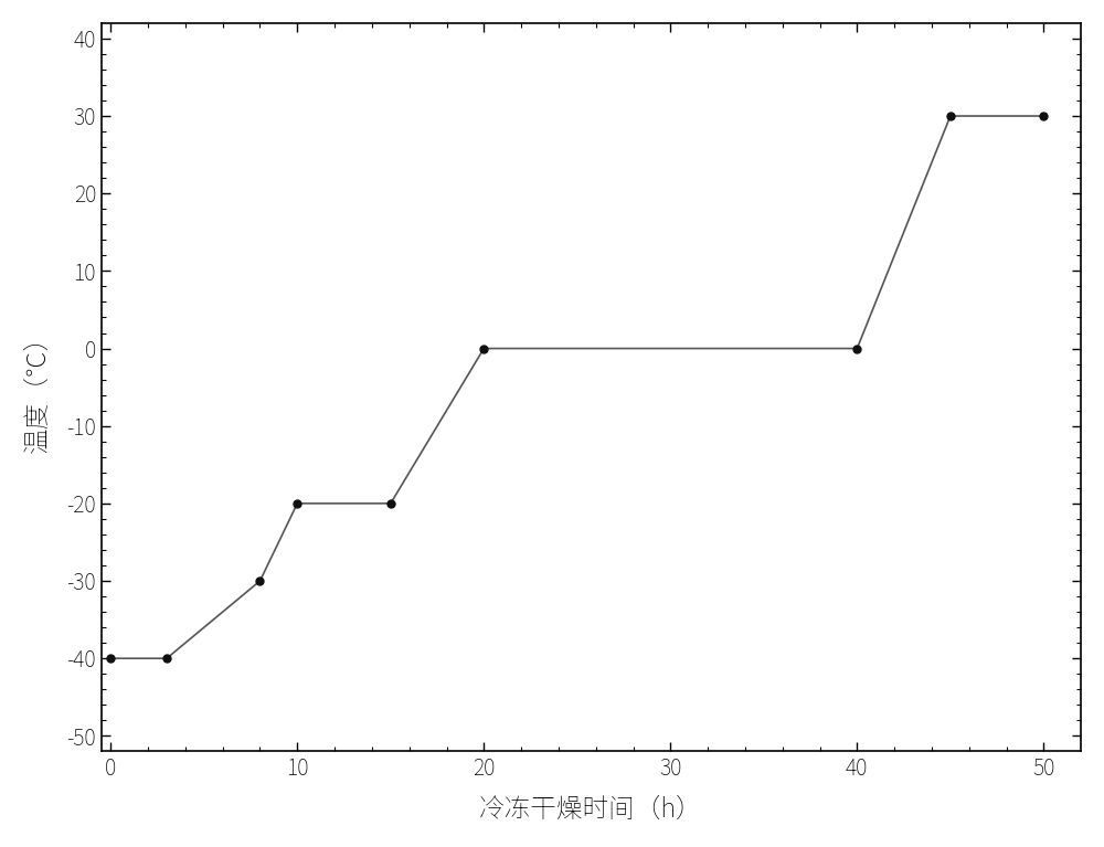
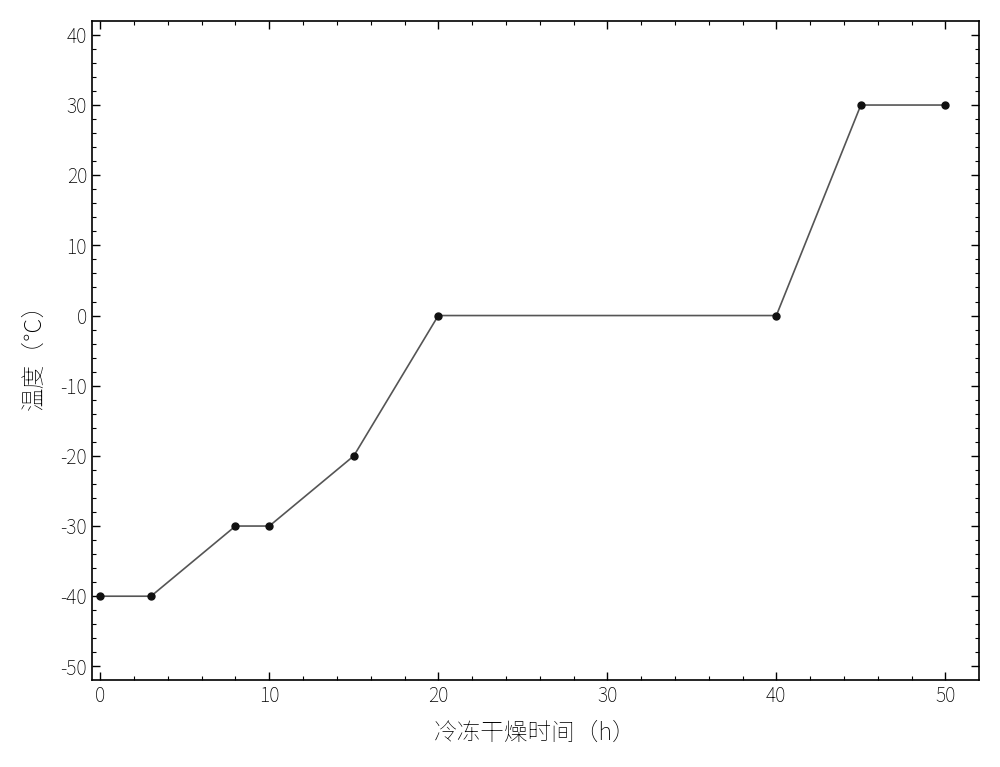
10: -20 -> -30
